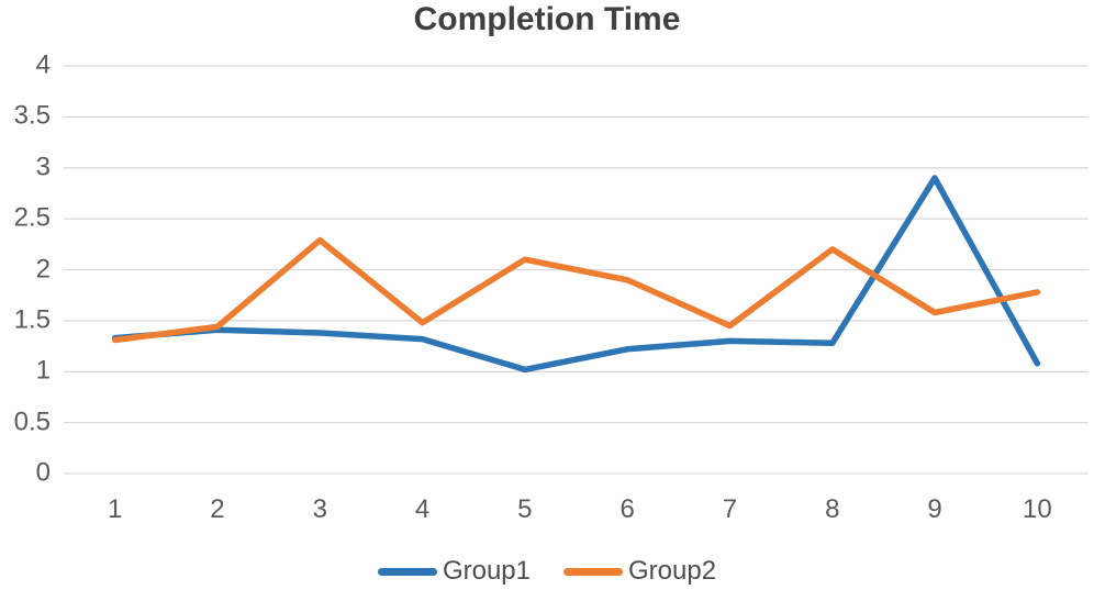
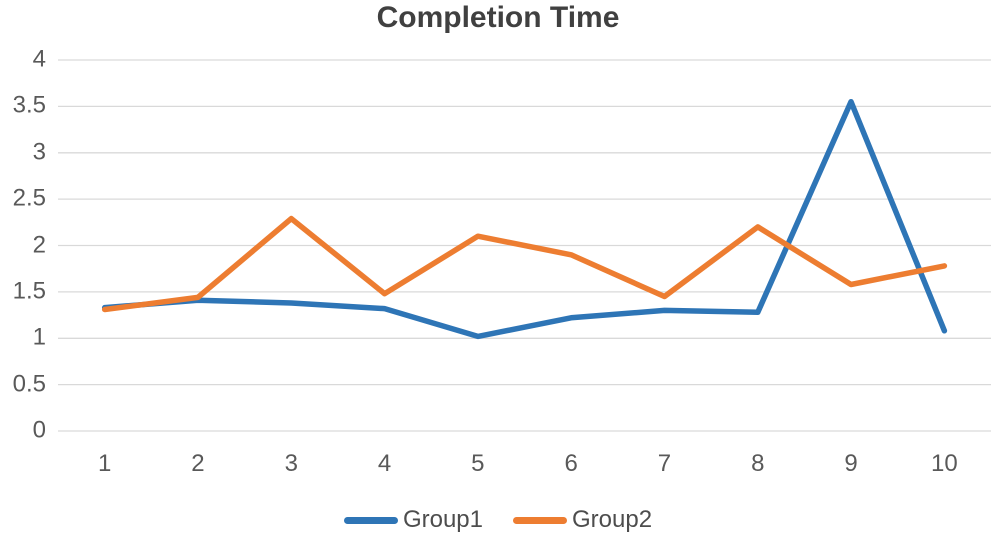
Group1/9: 2.9 -> 3.5
